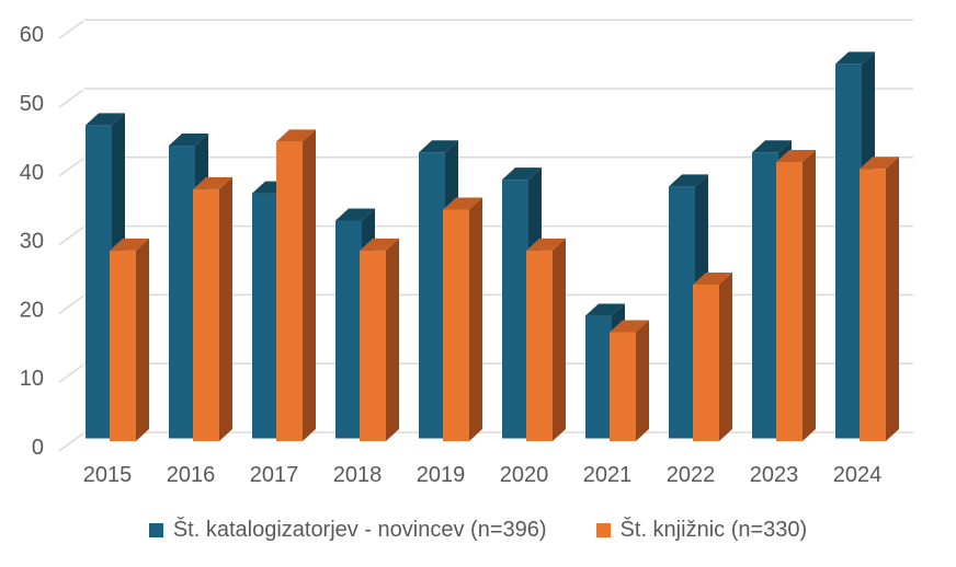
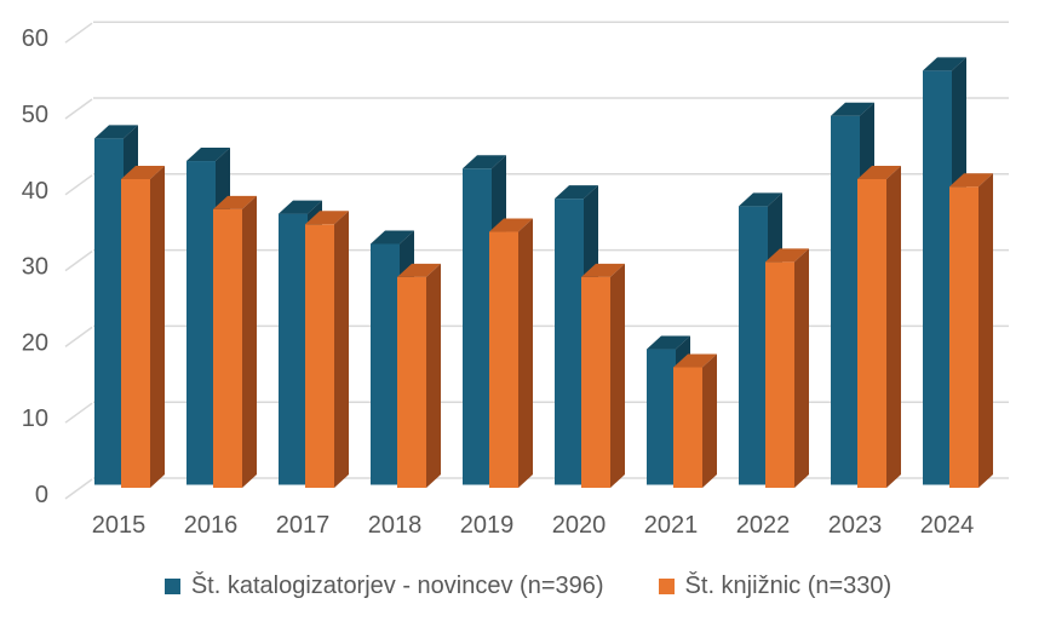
Št. knjižnic (n=330)/2015: 28 -> 41
Št. knjižnic (n=330)/2017: 44 -> 35
Št. knjižnic (n=330)/2022: 23 -> 30
Št. katalogizatorjev - novincev (n=396)/2023: 42 -> 49
